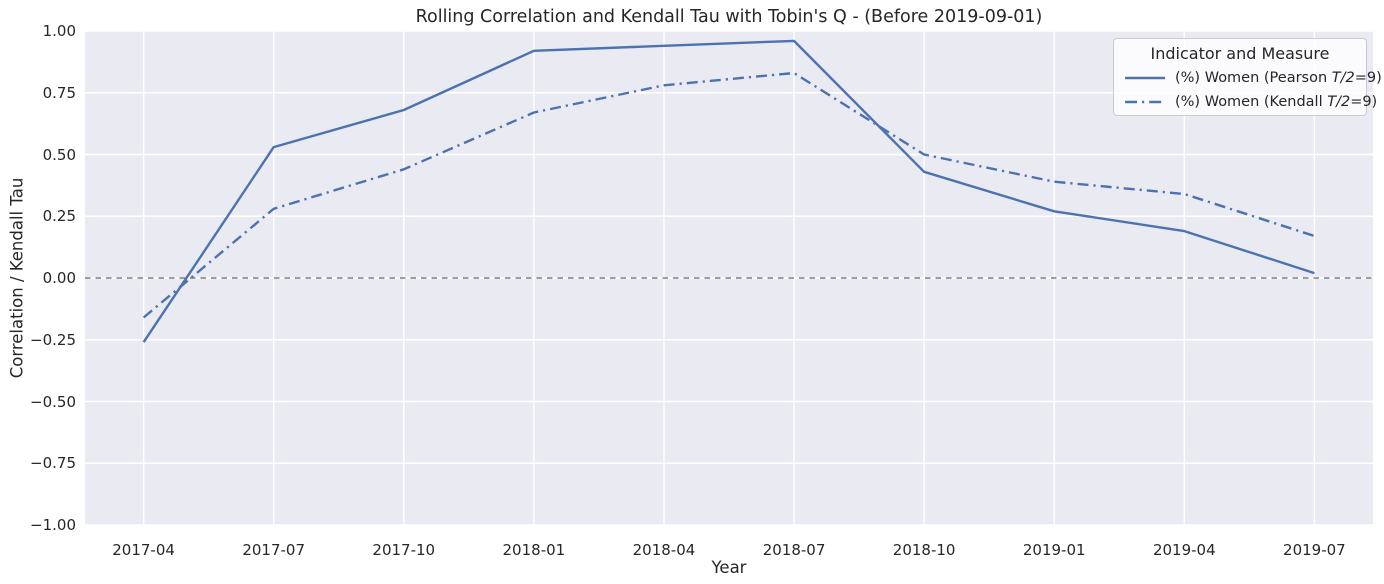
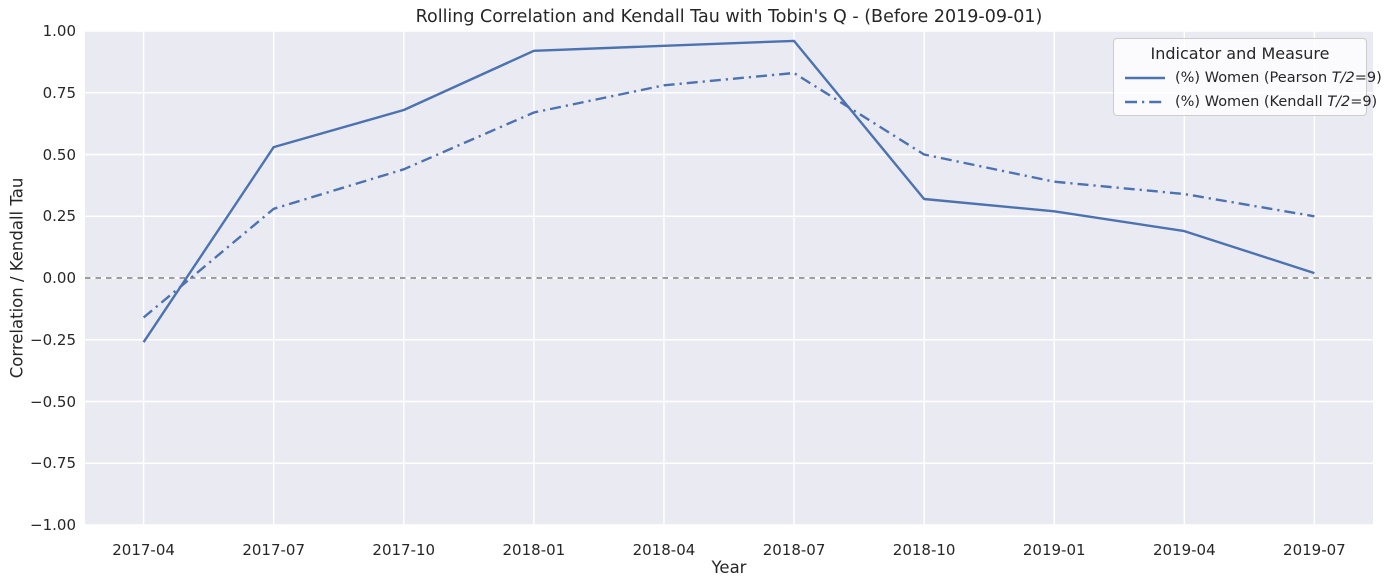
(%) Women (Pearson T/2=9)/2018-10: 0.43 -> 0.32
(%) Women (Kendall T/2=9)/2019-07: 0.17 -> 0.25
